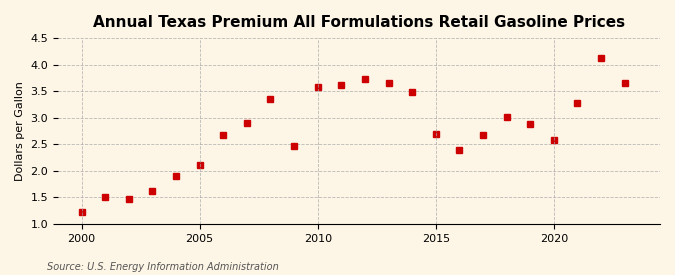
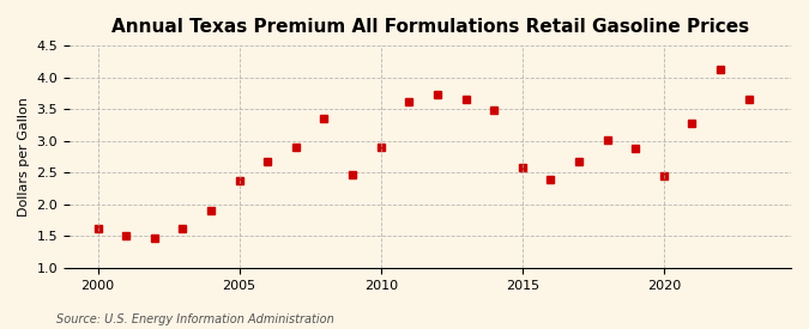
2000: 1.22 -> 1.61
2005: 2.10 -> 2.37
2010: 3.58 -> 2.90
2015: 2.70 -> 2.57
2020: 2.58 -> 2.44
